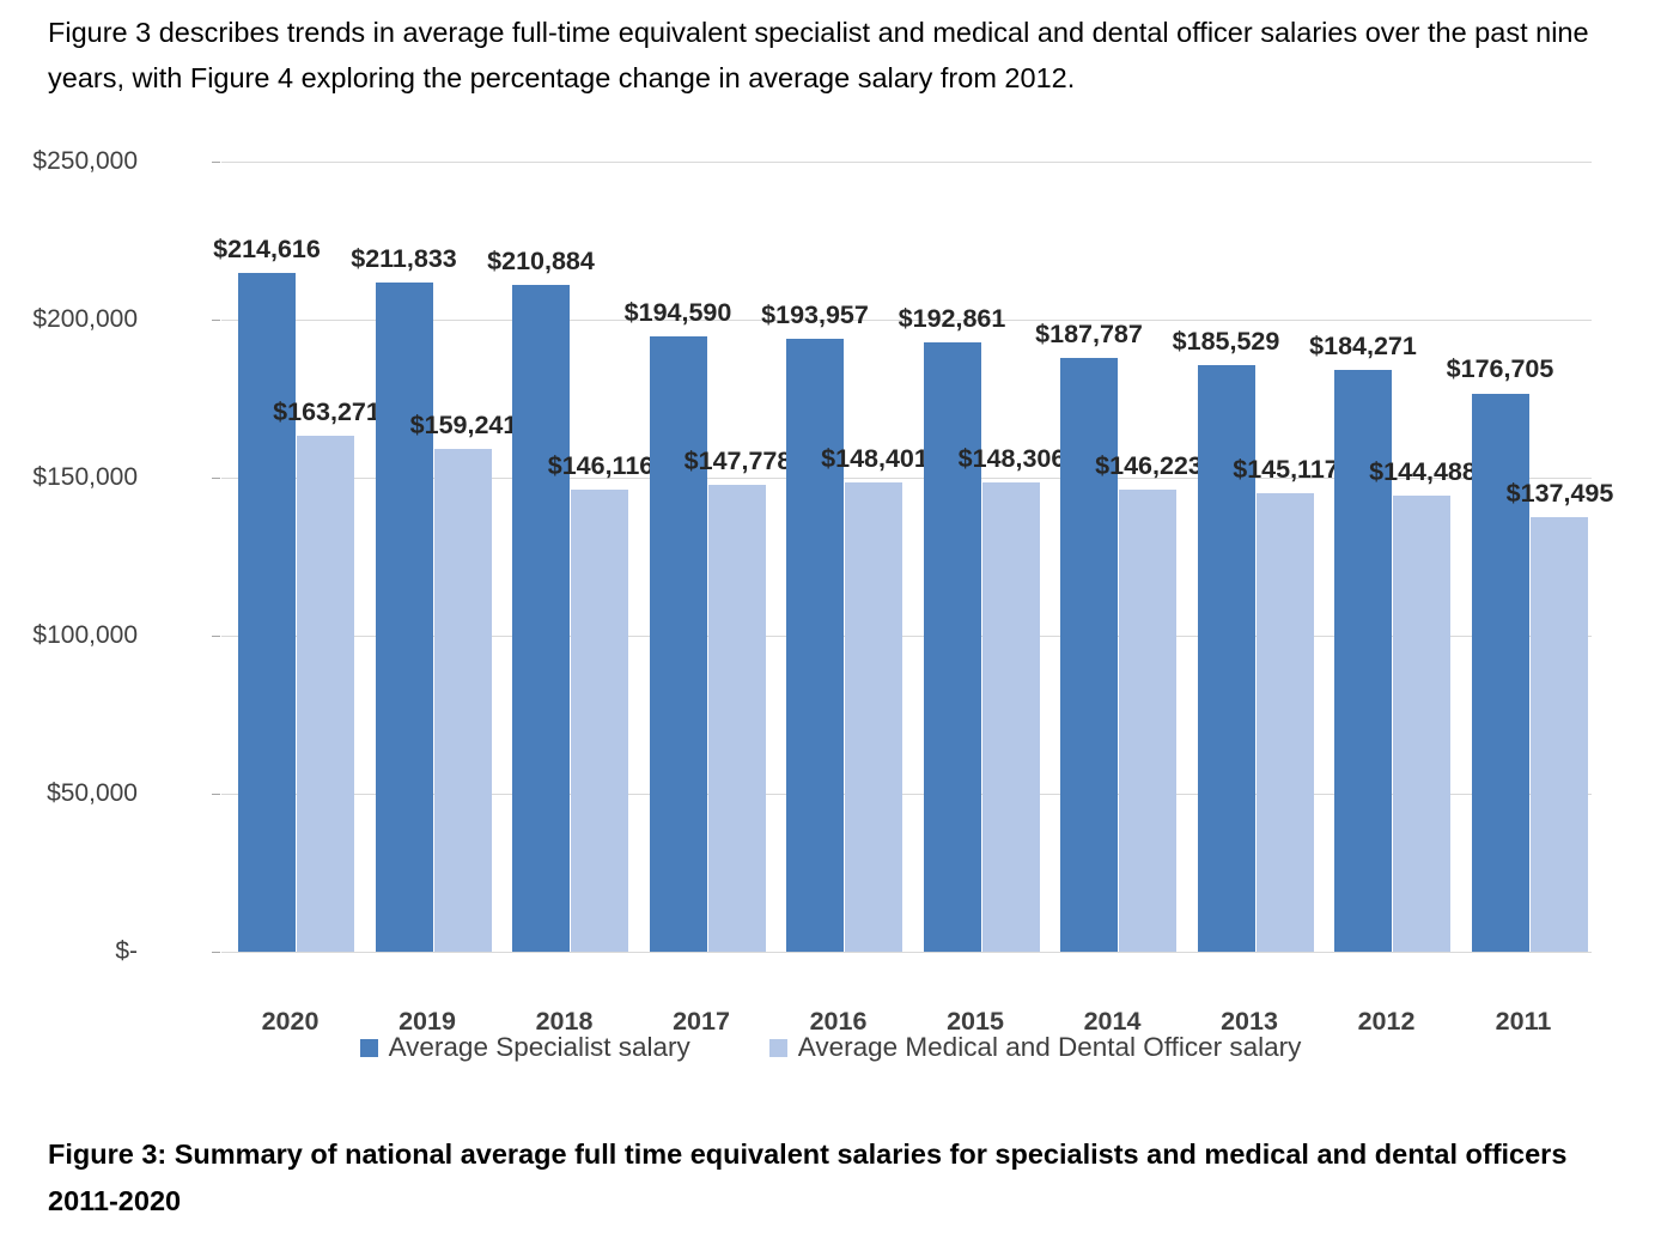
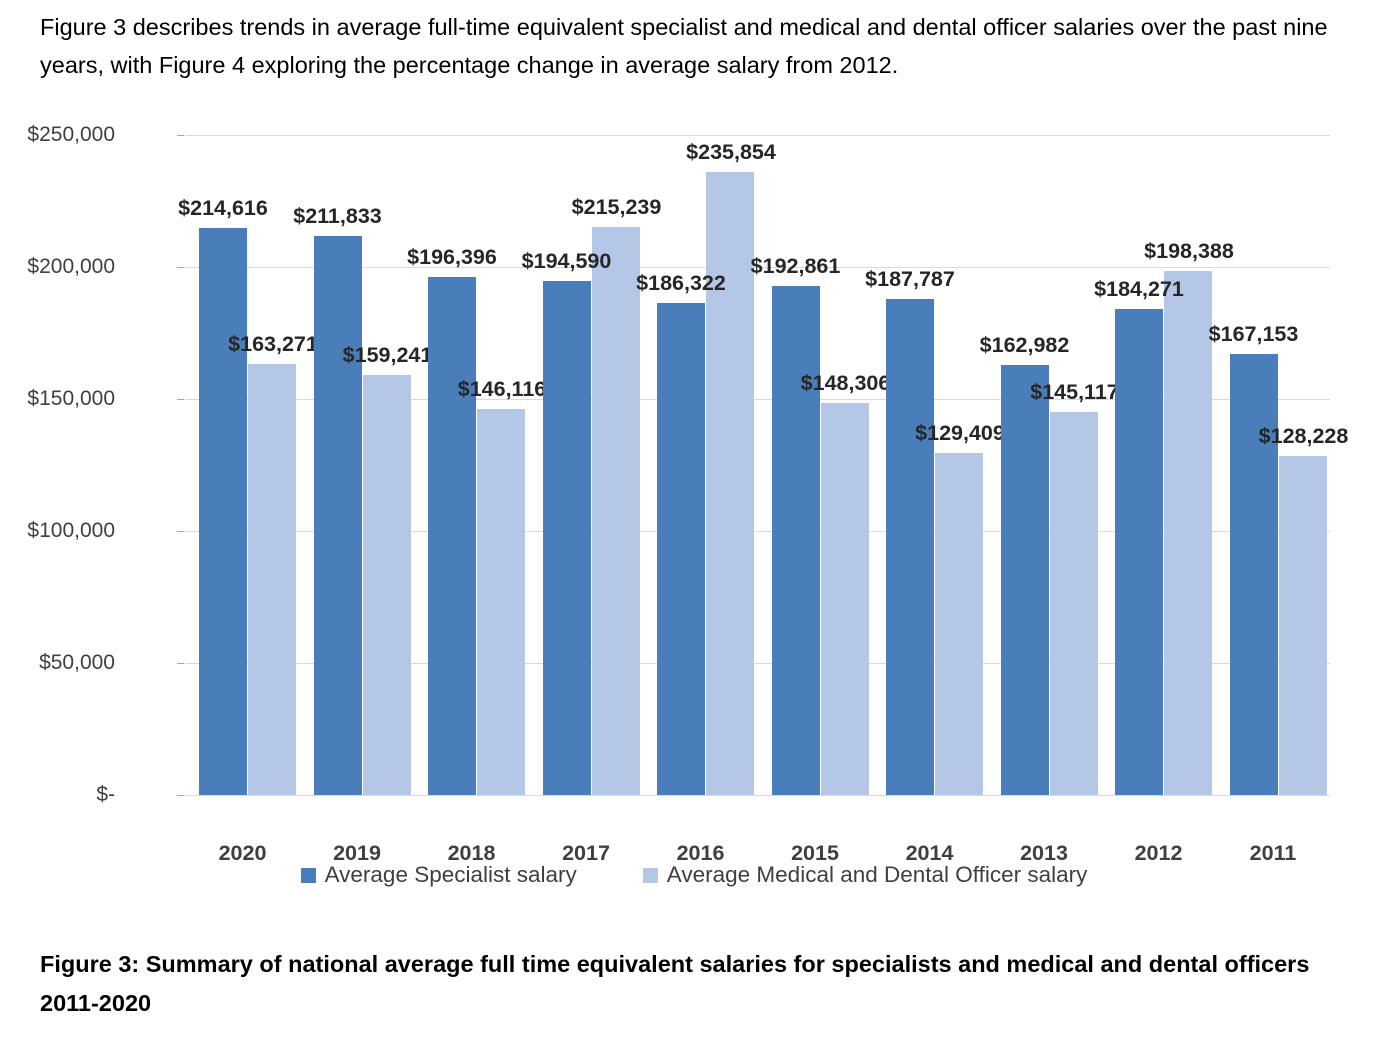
Average Specialist salary/2018: $210,884 -> $196,396
Average Medical and Dental Officer salary/2017: $147,778 -> $215,239
Average Specialist salary/2016: $193,957 -> $186,322
Average Medical and Dental Officer salary/2016: $148,401 -> $235,854
Average Medical and Dental Officer salary/2014: $146,223 -> $129,409
Average Specialist salary/2013: $185,529 -> $162,982
Average Medical and Dental Officer salary/2012: $144,488 -> $198,388
Average Specialist salary/2011: $176,705 -> $167,153
Average Medical and Dental Officer salary/2011: $137,495 -> $128,228
